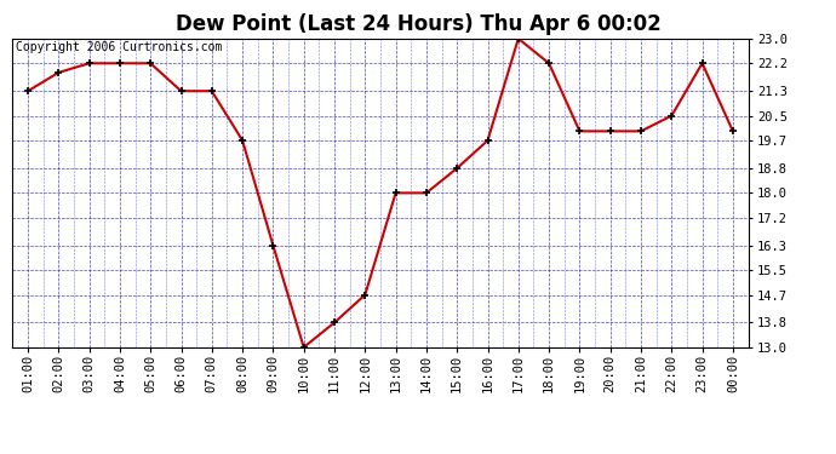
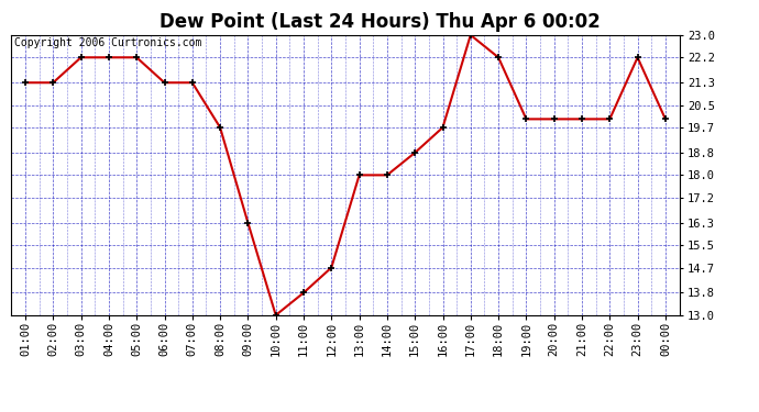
02:00: 21.9 -> 21.3
22:00: 20.5 -> 20.0
